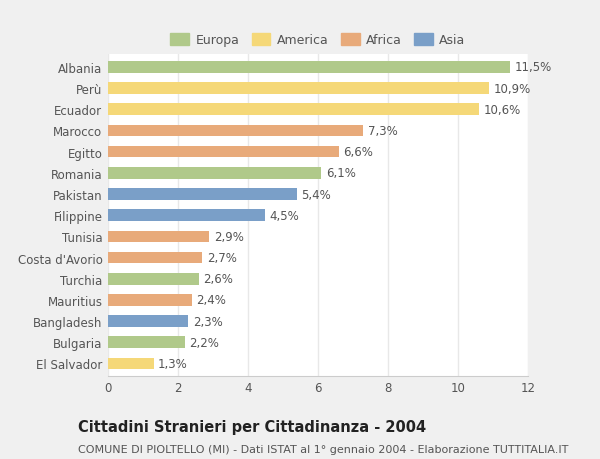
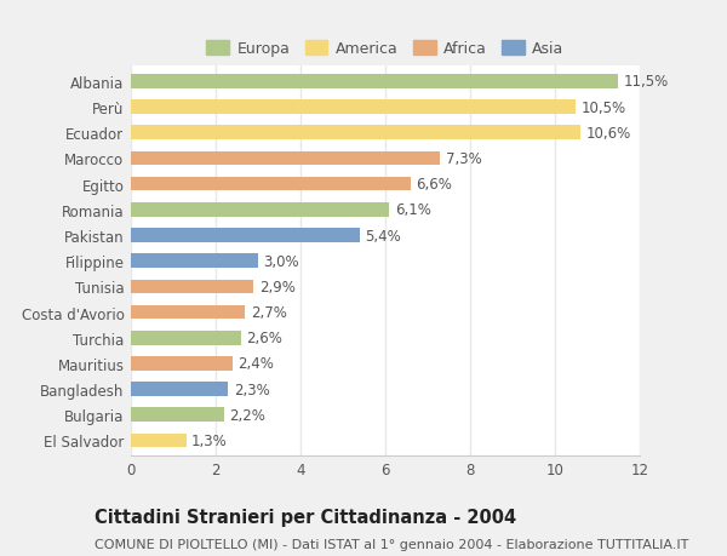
Perù: 10,9% -> 10,5%
Filippine: 4,5% -> 3,0%
